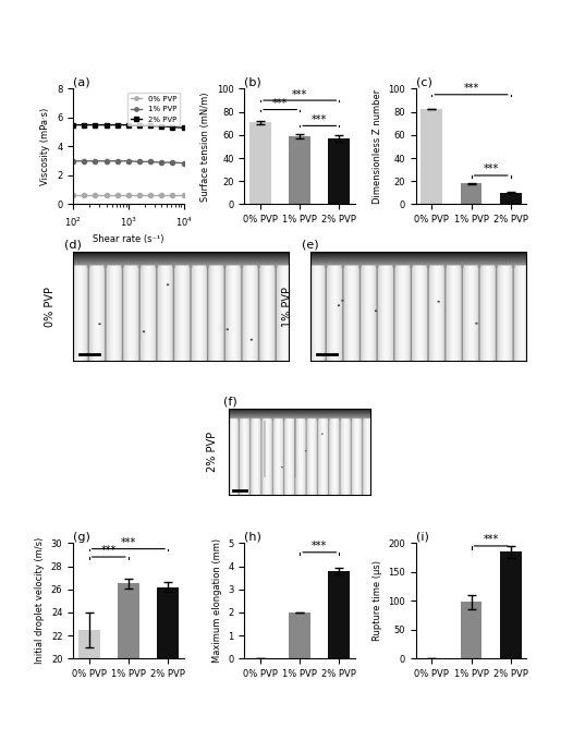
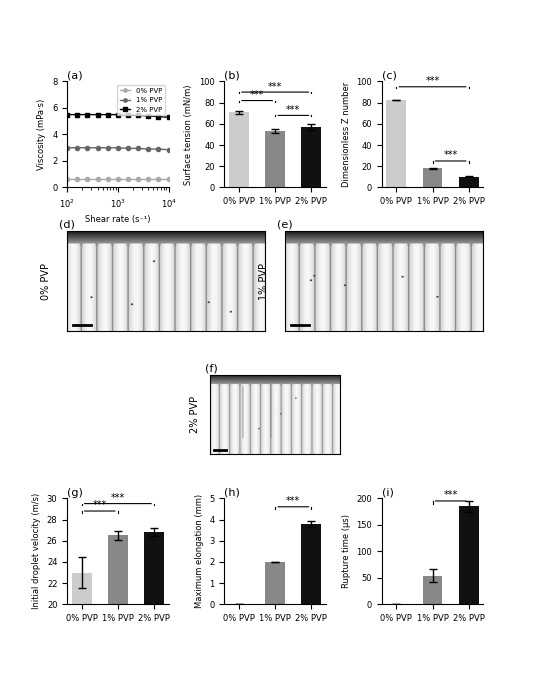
(b)/1% PVP: 59 -> 53
(g)/0% PVP: 22.5 -> 23.0
(g)/2% PVP: 26.2 -> 26.8
(i)/1% PVP: 98 -> 54
